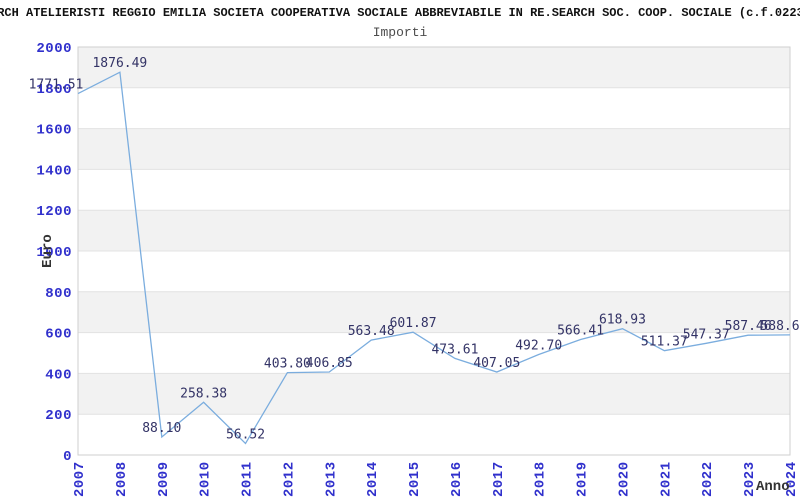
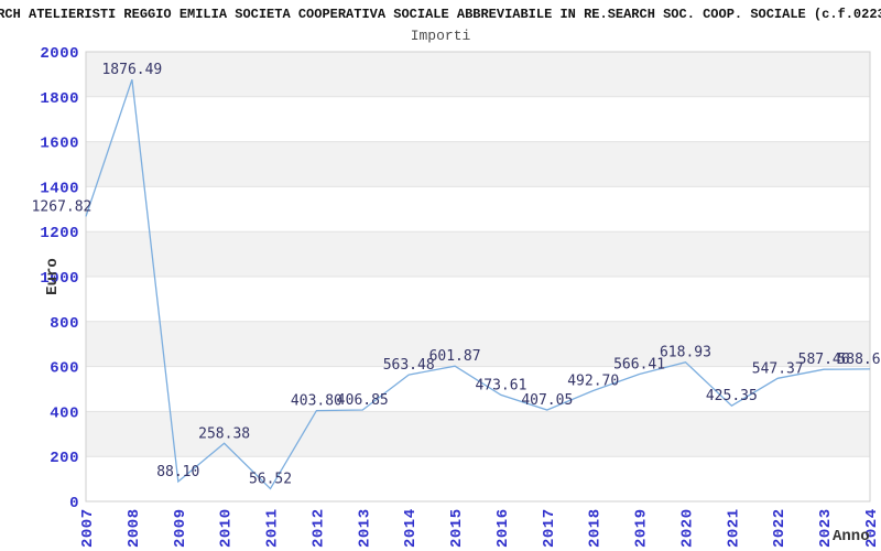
2007: 1771.51 -> 1267.82
2021: 511.37 -> 425.35
